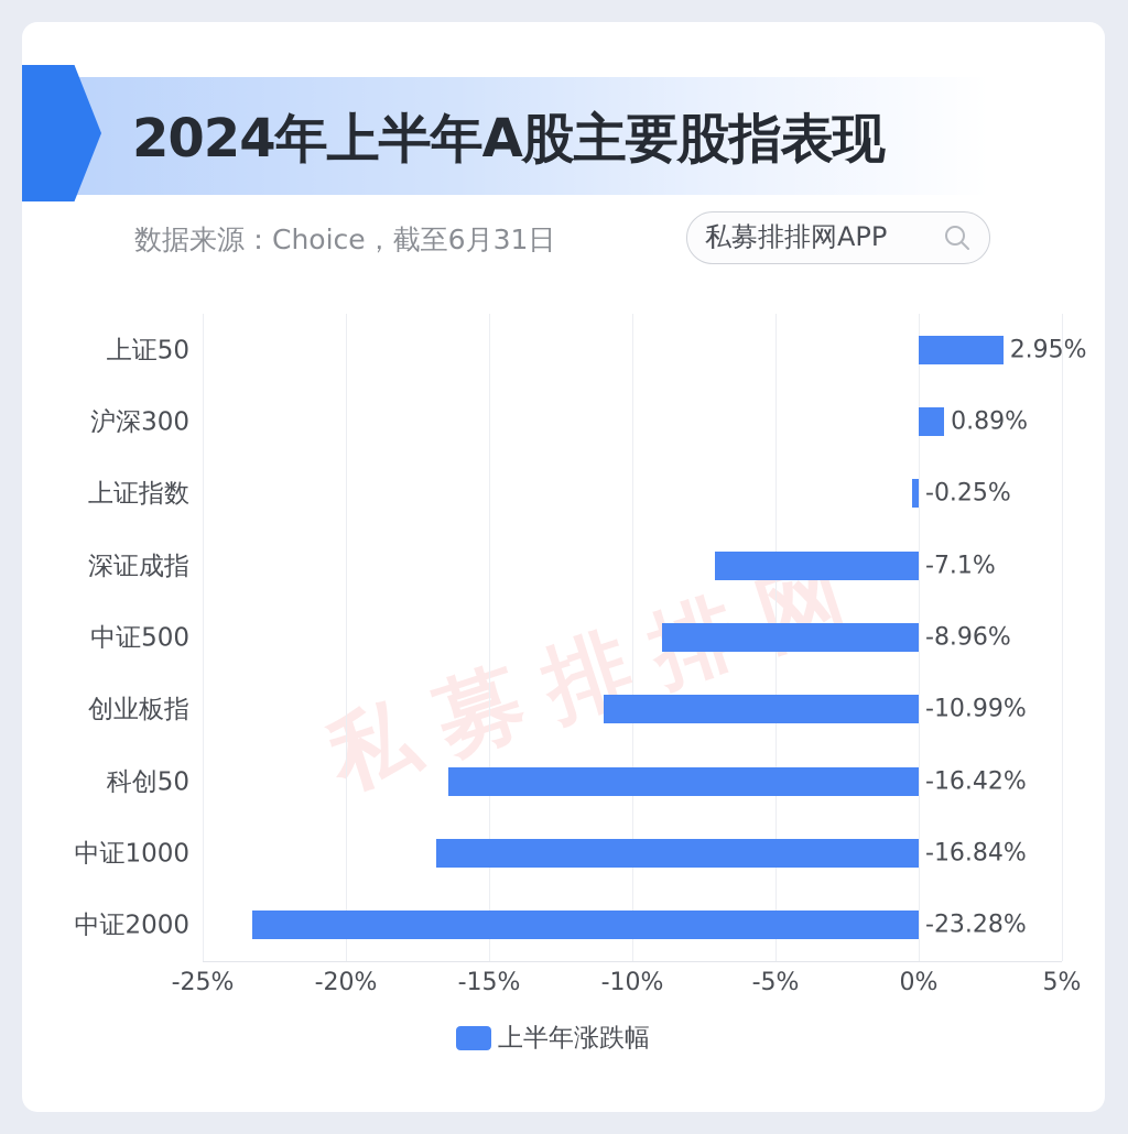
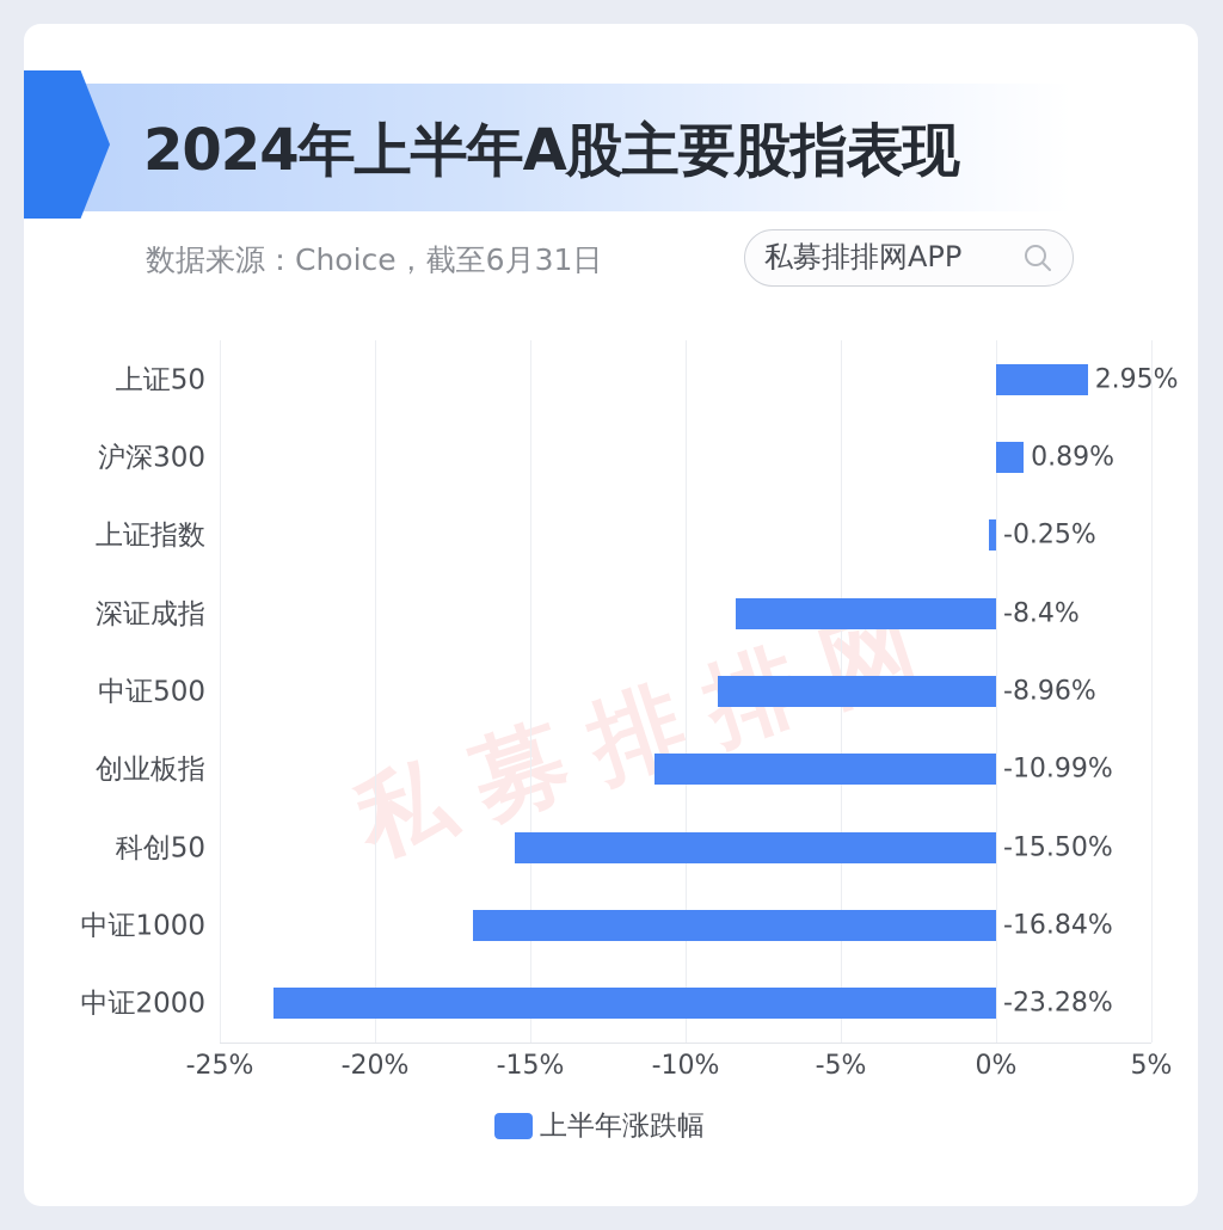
深证成指: -7.1% -> -8.4%
科创50: -16.42% -> -15.50%
